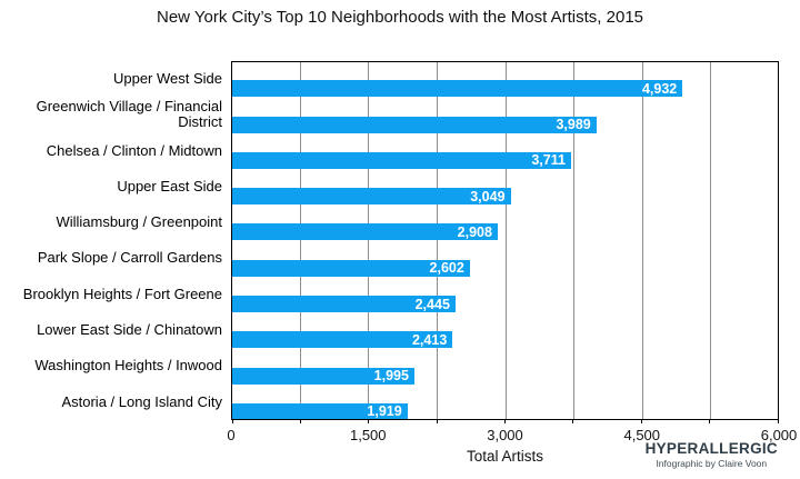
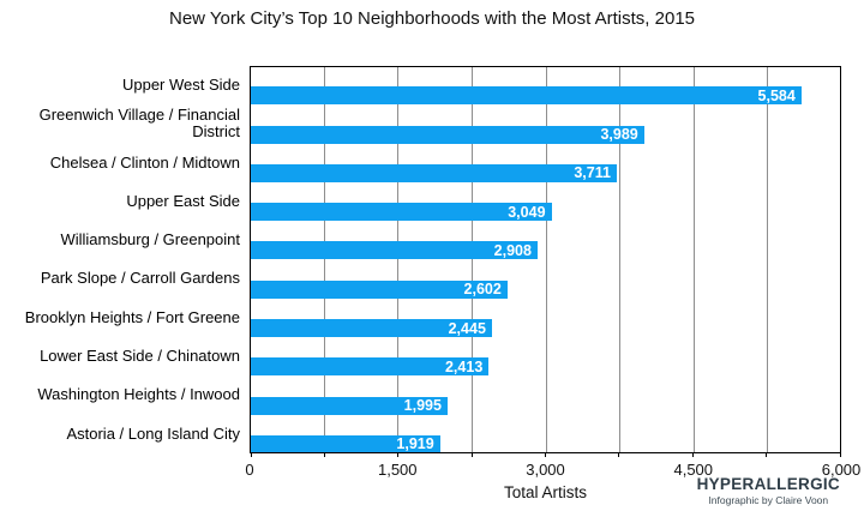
Upper West Side: 4,932 -> 5,584
